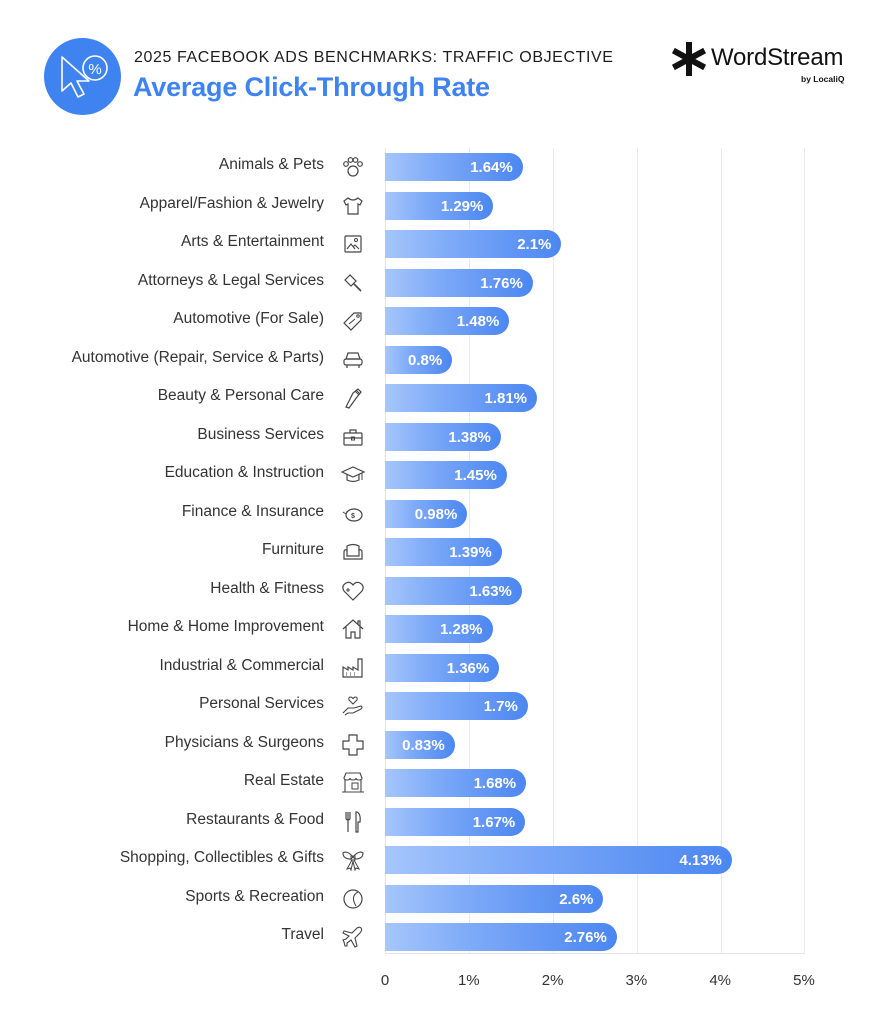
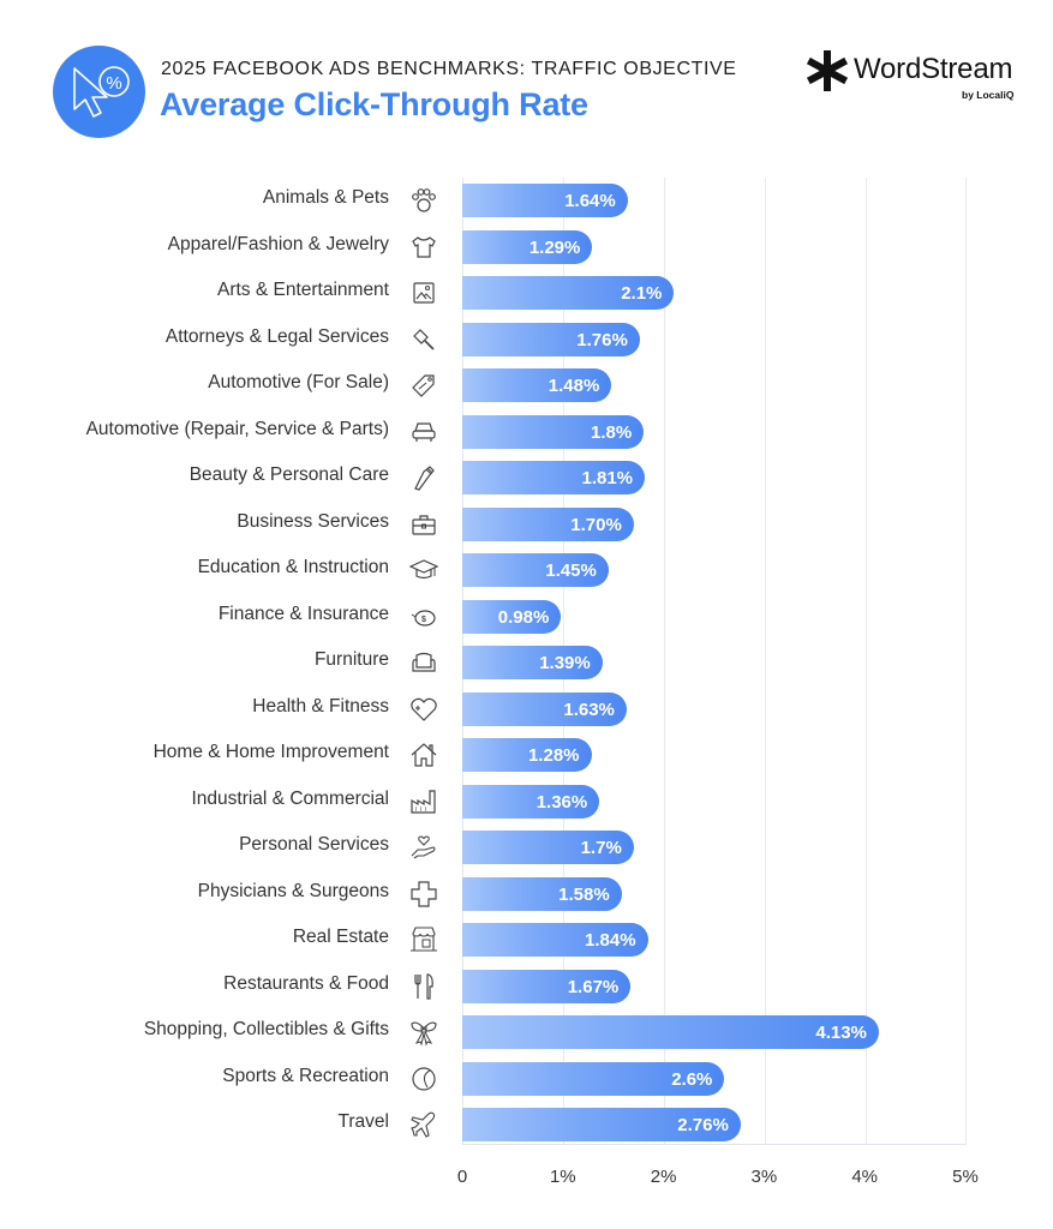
Automotive (Repair, Service & Parts): 0.8% -> 1.8%
Business Services: 1.38% -> 1.70%
Physicians & Surgeons: 0.83% -> 1.58%
Real Estate: 1.68% -> 1.84%
